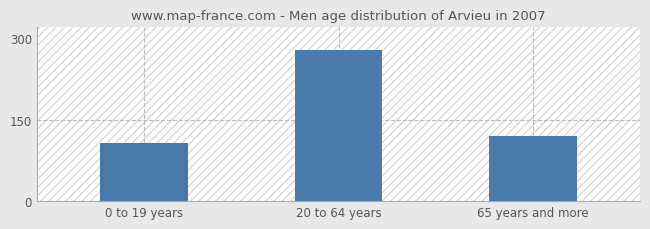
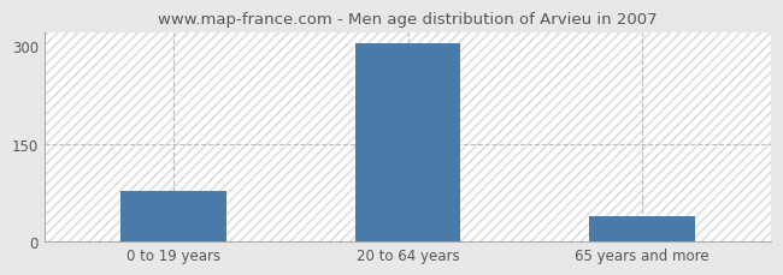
0 to 19 years: 108 -> 78
20 to 64 years: 277 -> 304
65 years and more: 120 -> 40
